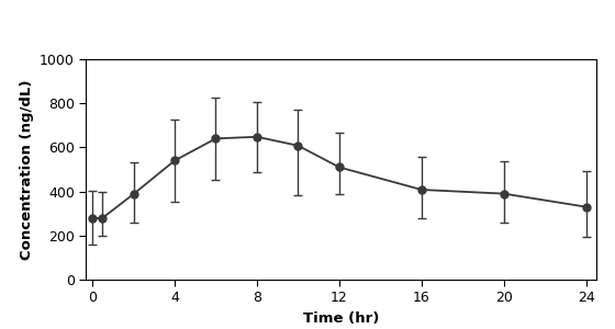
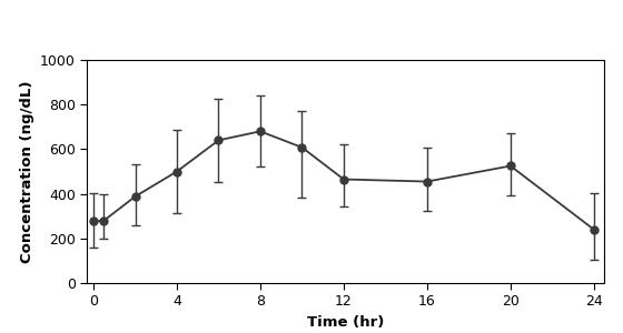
4: 540 -> 500
8: 648 -> 680
12: 510 -> 465
16: 408 -> 455
20: 390 -> 525
24: 330 -> 240
